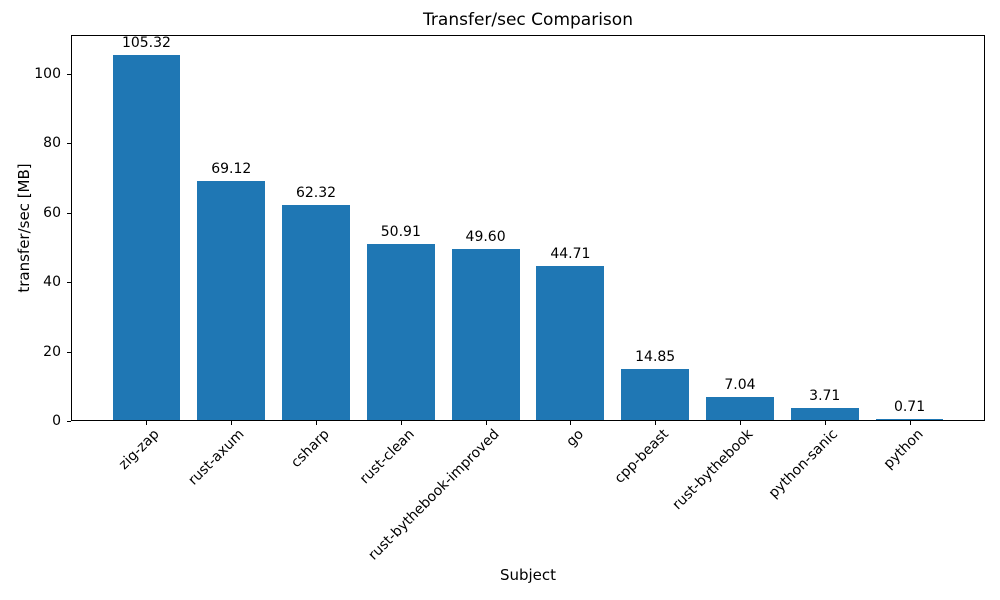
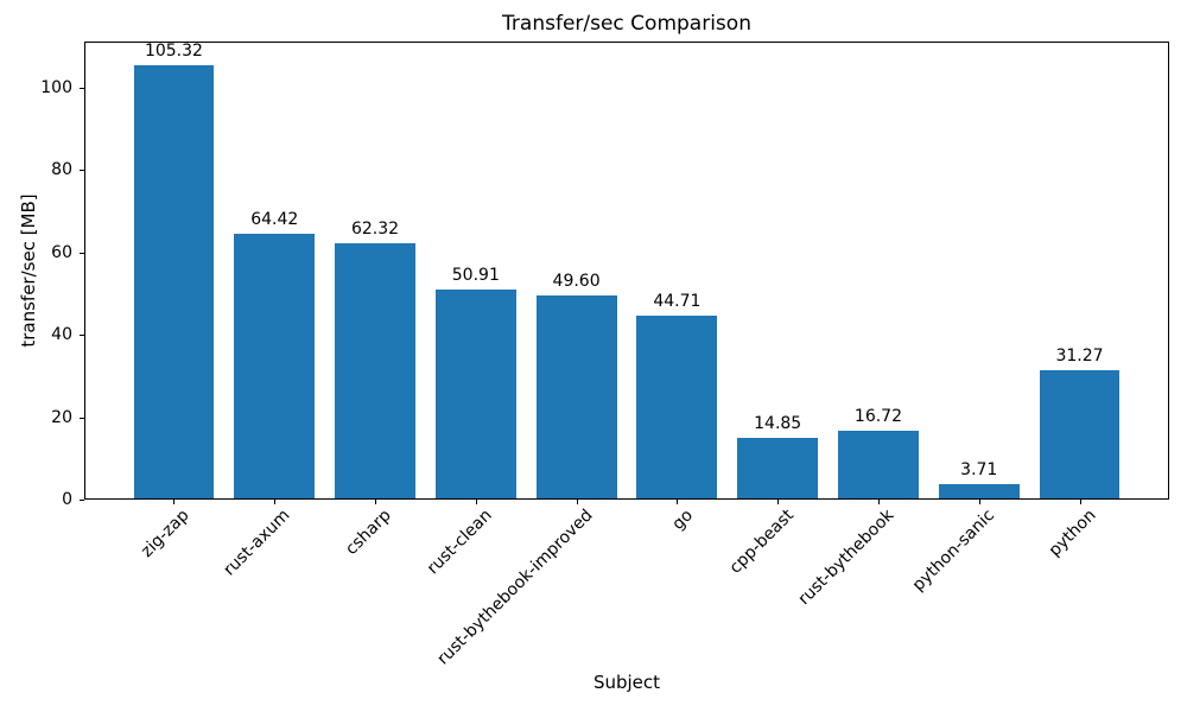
rust-axum: 69.12 -> 64.42
rust-bythebook: 7.04 -> 16.72
python: 0.71 -> 31.27
